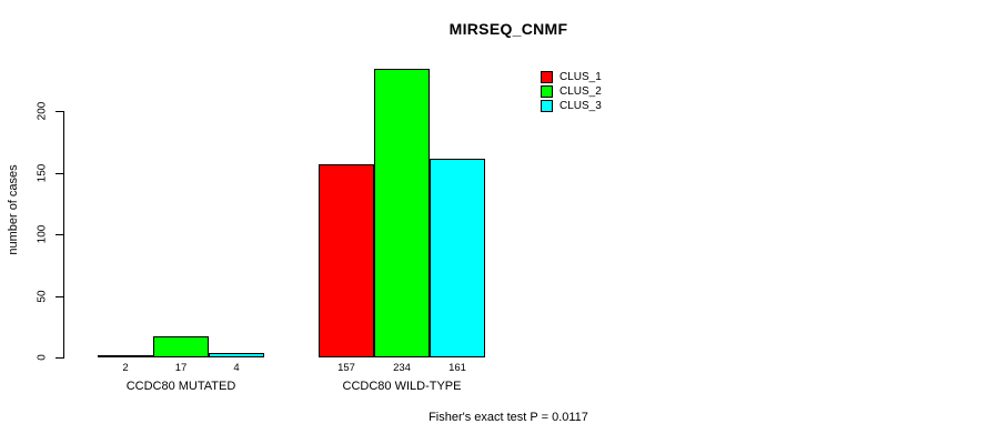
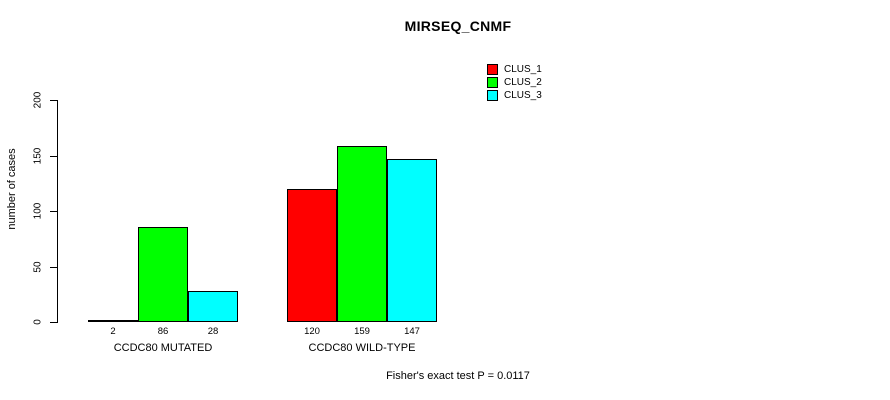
CLUS_2/CCDC80 MUTATED: 17 -> 86
CLUS_3/CCDC80 MUTATED: 4 -> 28
CLUS_1/CCDC80 WILD-TYPE: 157 -> 120
CLUS_2/CCDC80 WILD-TYPE: 234 -> 159
CLUS_3/CCDC80 WILD-TYPE: 161 -> 147
